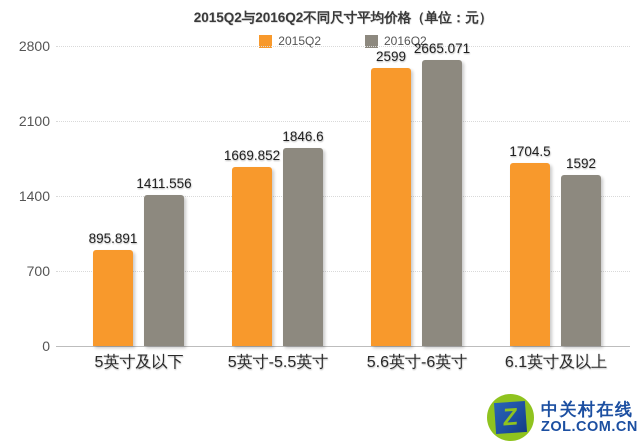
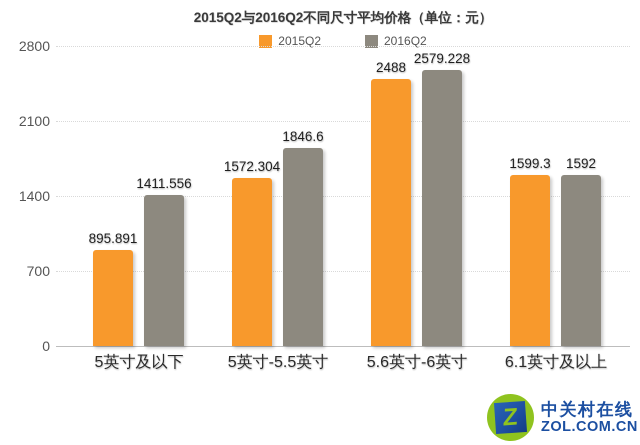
2015Q2/5英寸-5.5英寸: 1669.852 -> 1572.304
2015Q2/5.6英寸-6英寸: 2599 -> 2488
2016Q2/5.6英寸-6英寸: 2665.071 -> 2579.228
2015Q2/6.1英寸及以上: 1704.5 -> 1599.3
